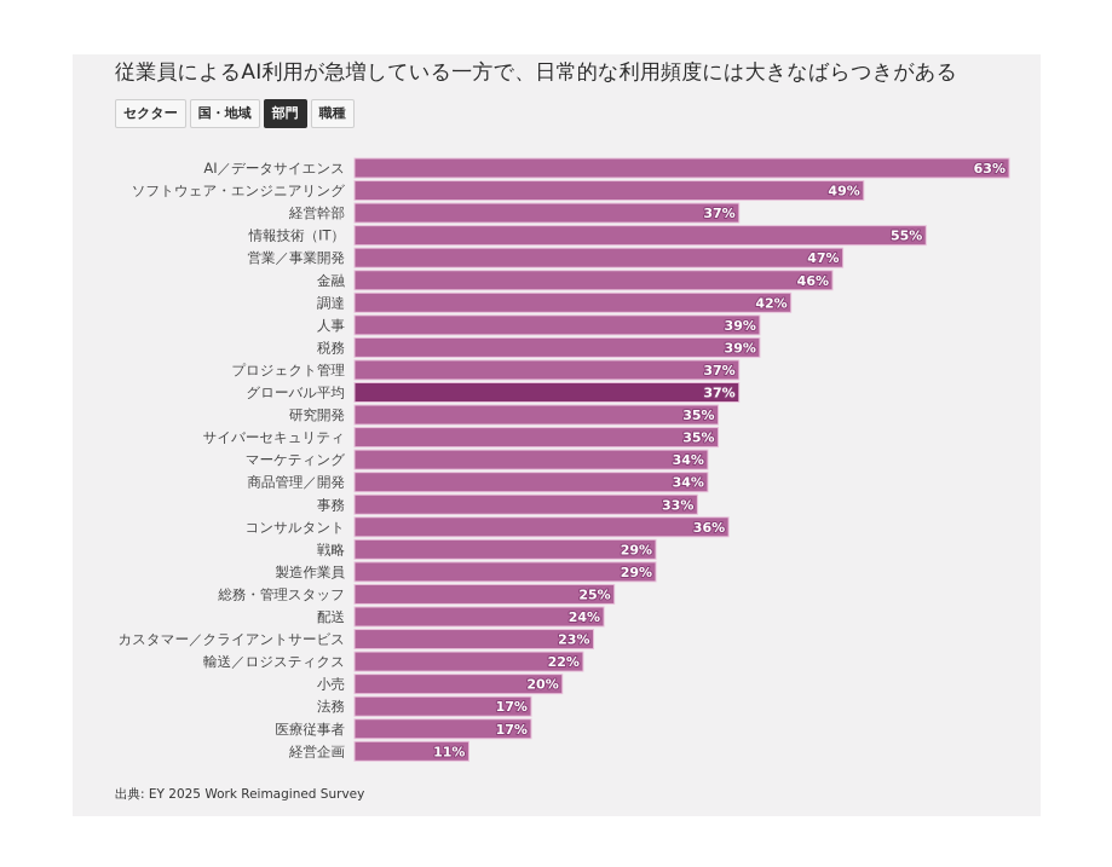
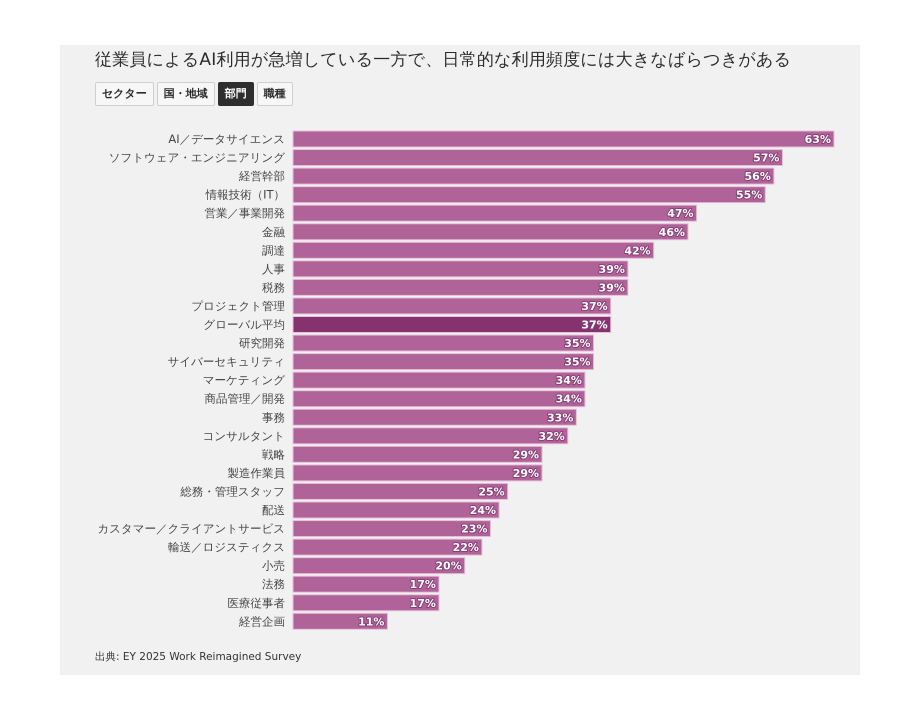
ソフトウェア・エンジニアリング: 49% -> 57%
経営幹部: 37% -> 56%
コンサルタント: 36% -> 32%
